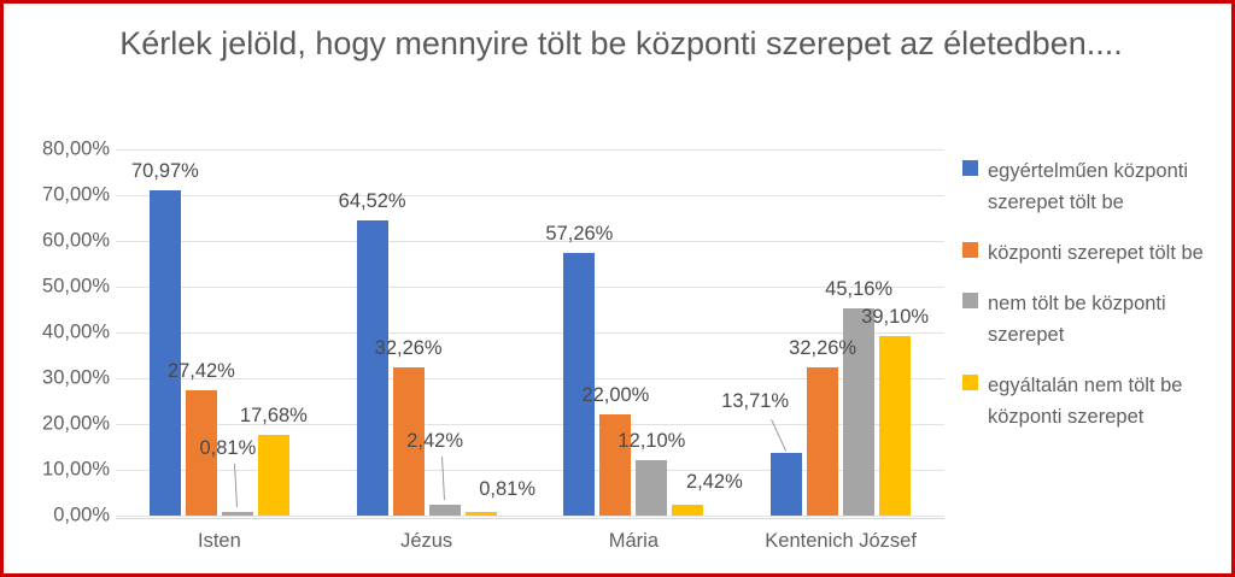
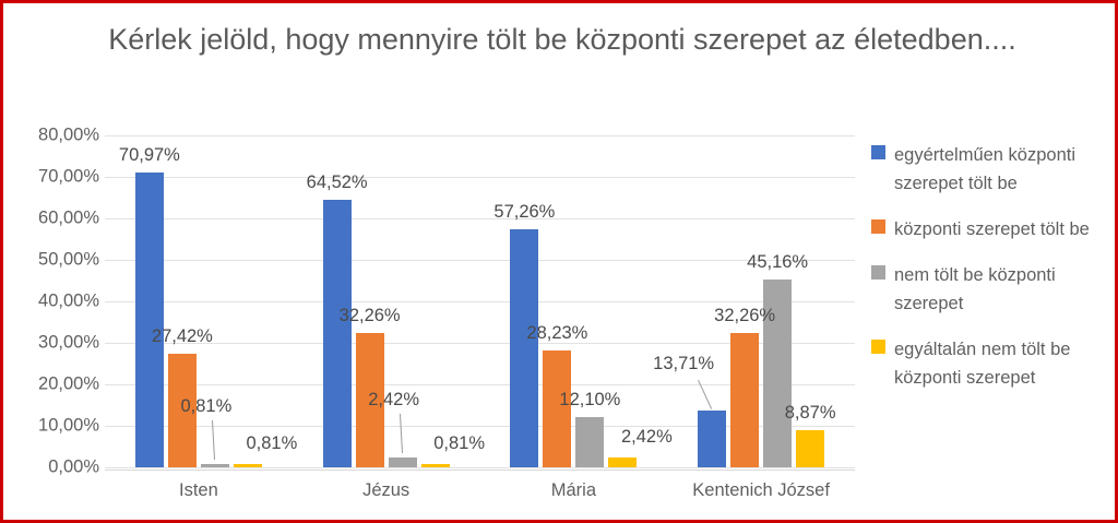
egyáltalán nem tölt be központi szerepet/Isten: 17,68% -> 0,81%
központi szerepet tölt be/Mária: 22,00% -> 28,23%
egyáltalán nem tölt be központi szerepet/Kentenich József: 39,10% -> 8,87%
